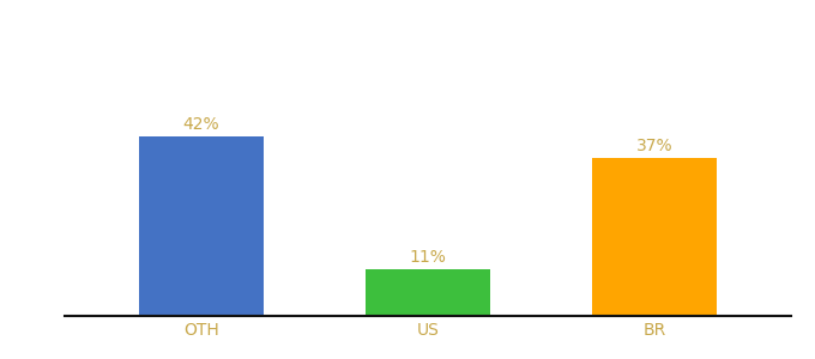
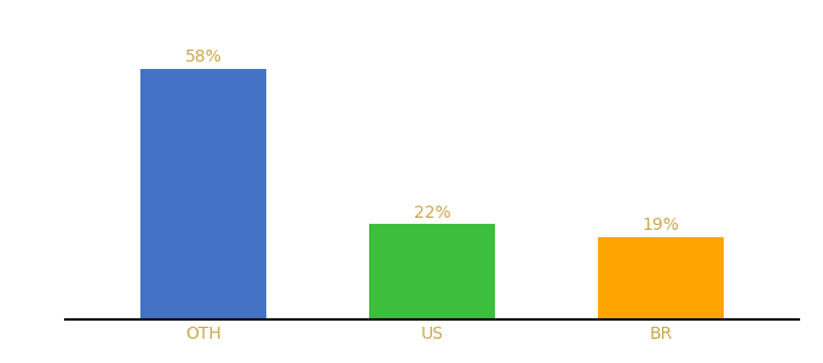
OTH: 42% -> 58%
US: 11% -> 22%
BR: 37% -> 19%
